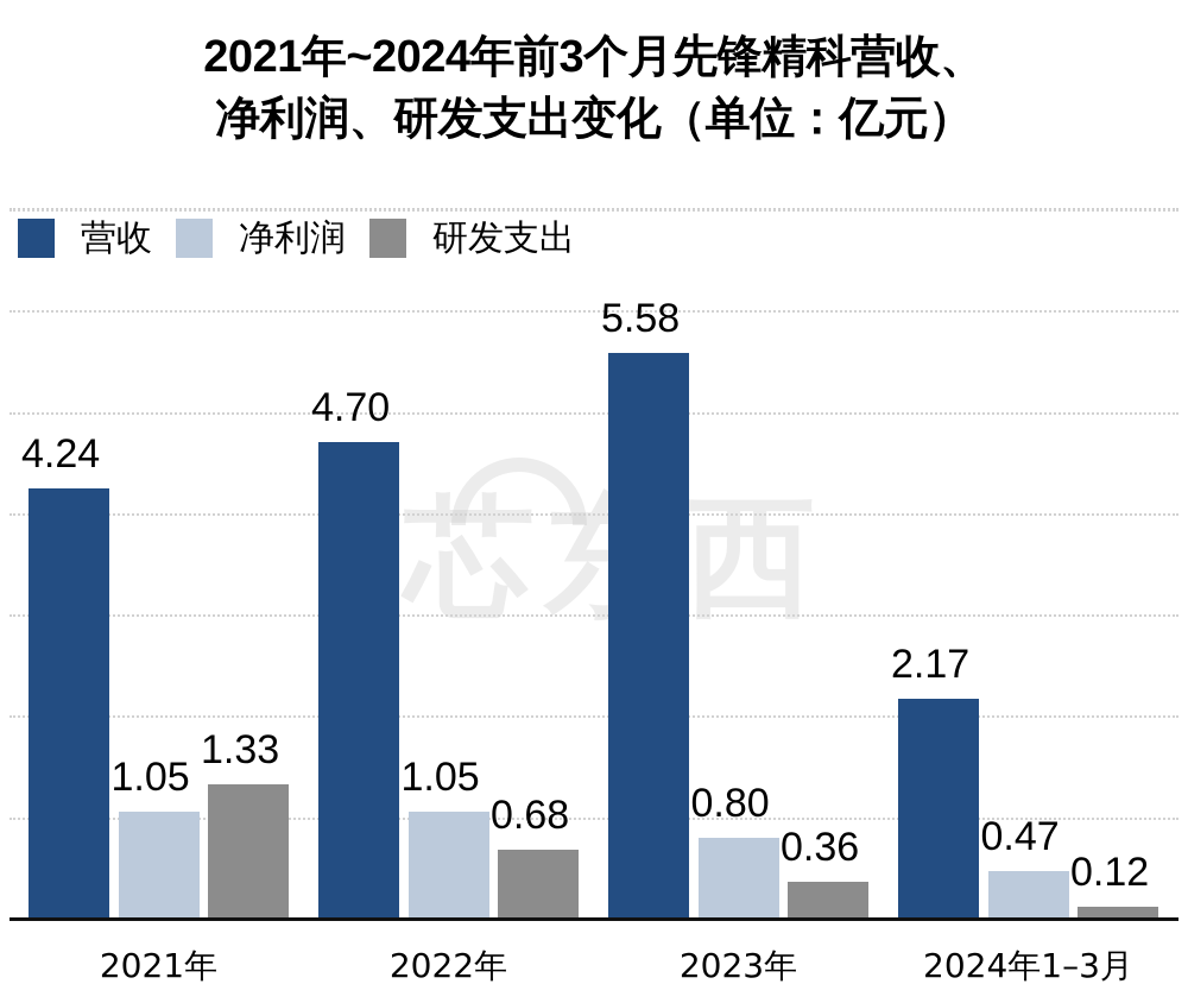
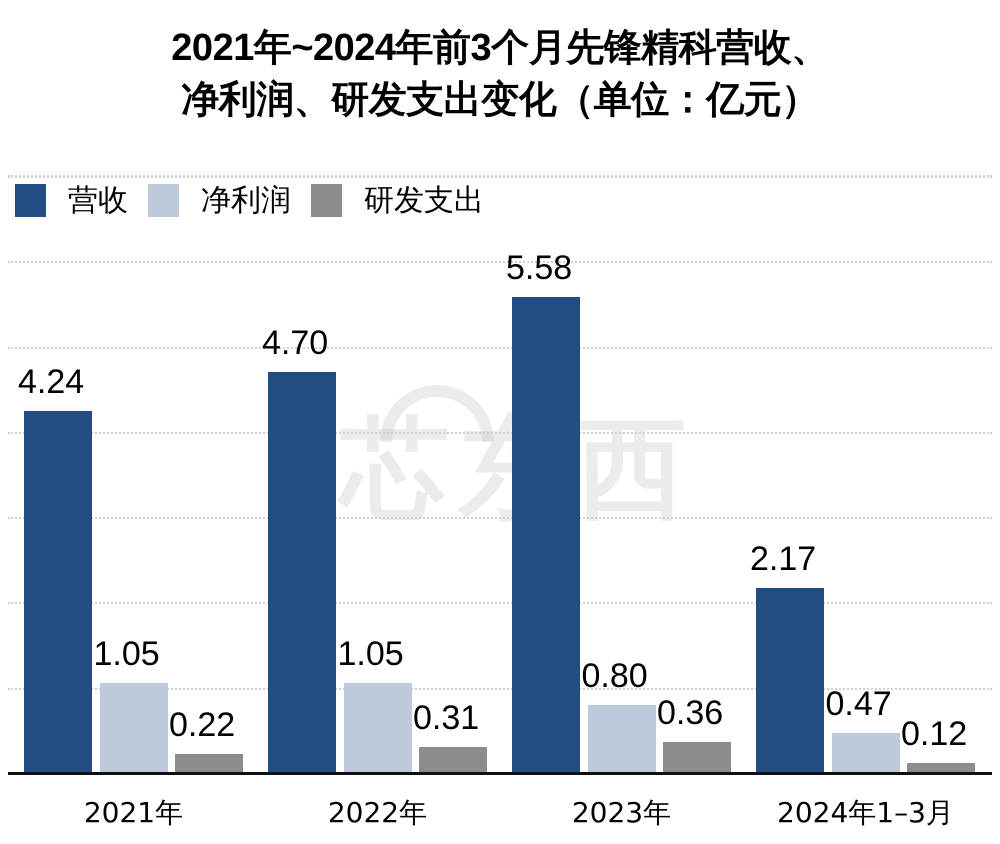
研发支出/2021年: 1.33 -> 0.22
研发支出/2022年: 0.68 -> 0.31
